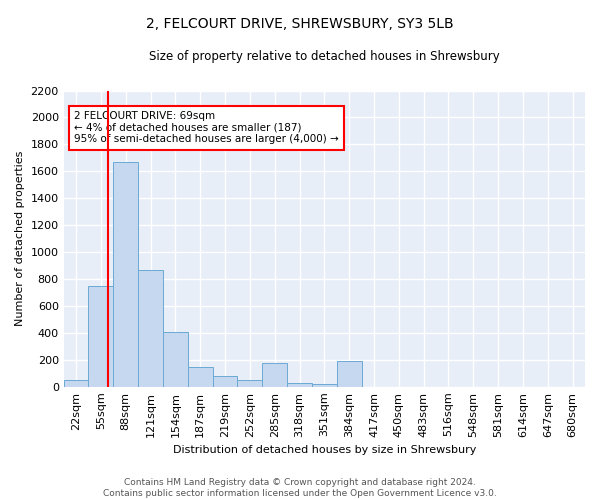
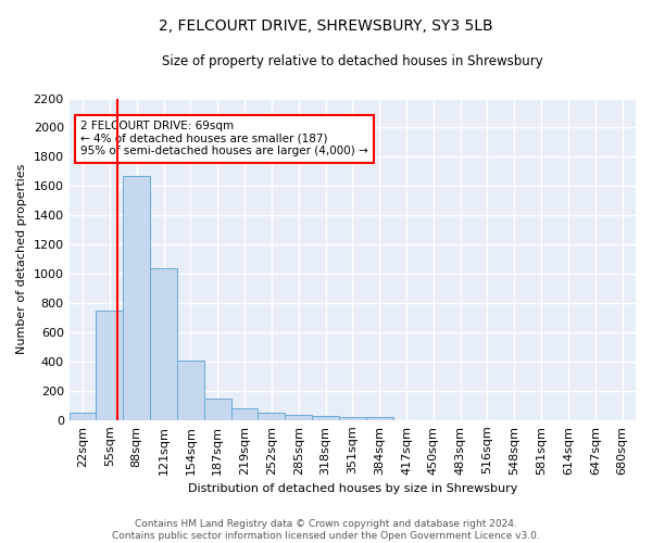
121sqm: 870 -> 1040
285sqm: 180 -> 40
384sqm: 190 -> 20
